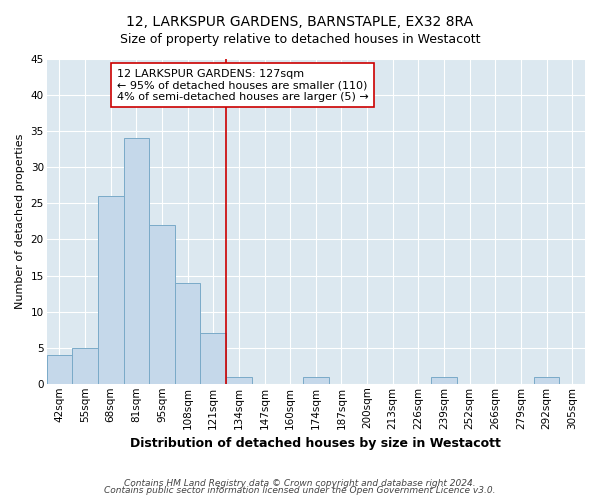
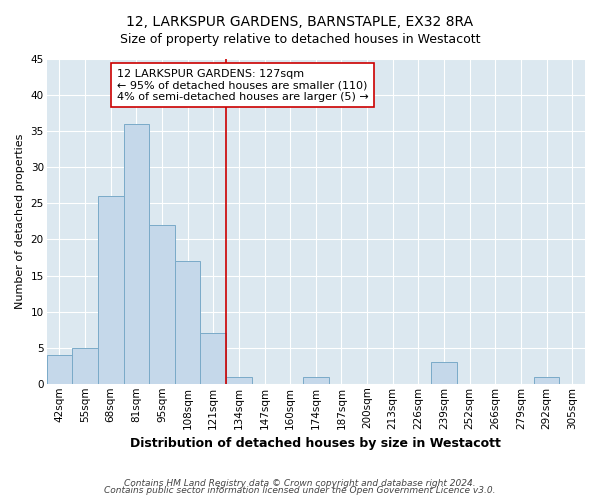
81sqm: 34 -> 36
108sqm: 14 -> 17
239sqm: 1 -> 3
